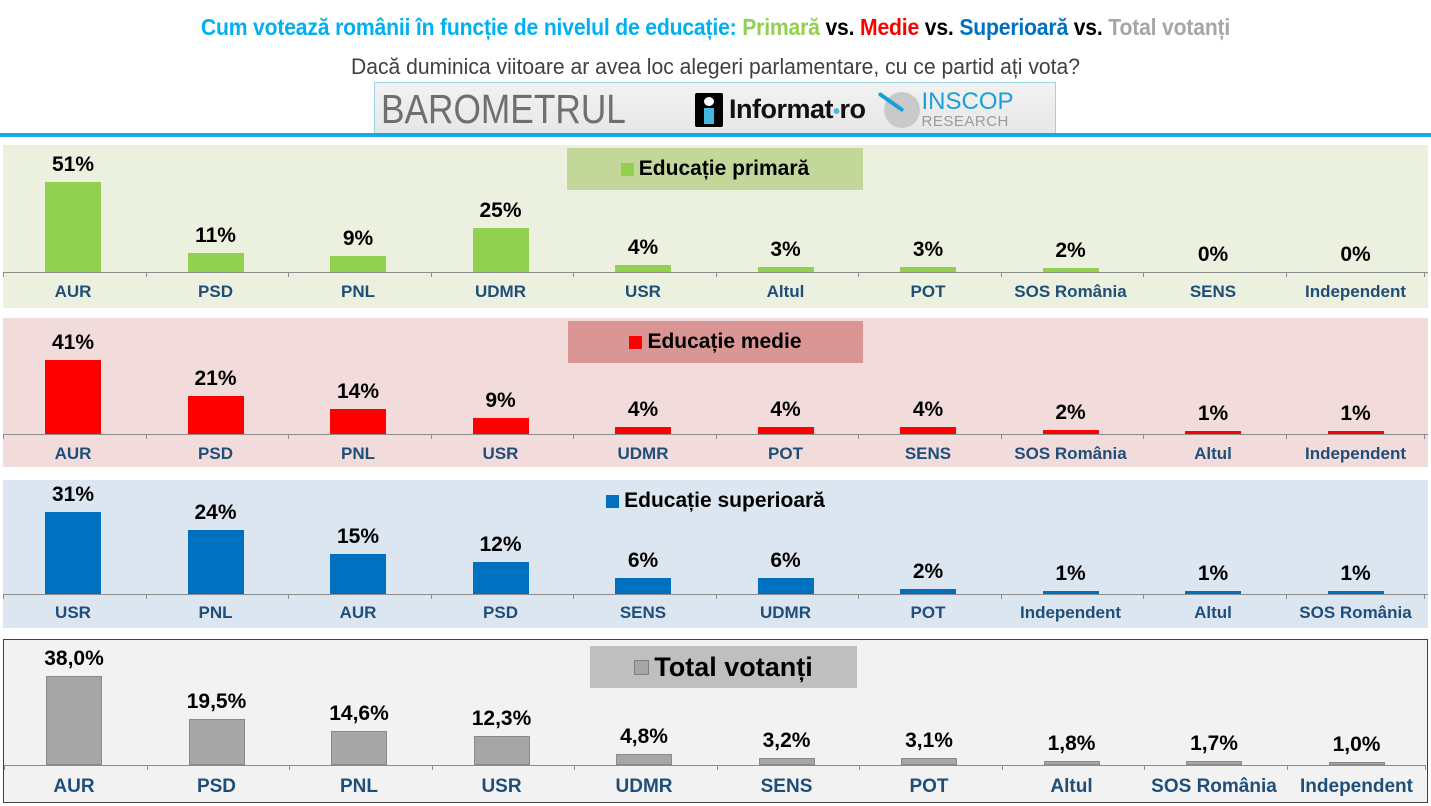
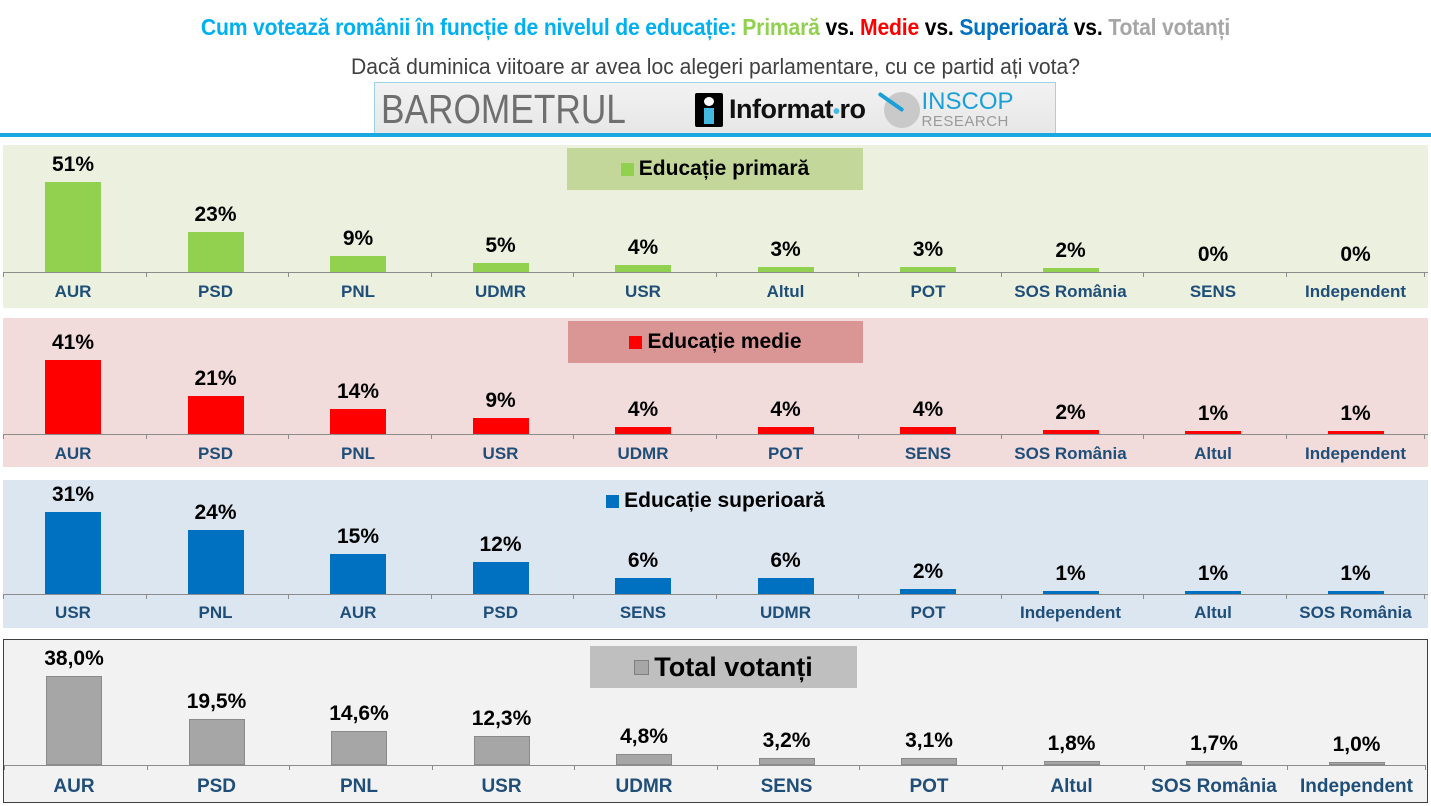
Educație primară/PSD: 11% -> 23%
Educație primară/UDMR: 25% -> 5%
